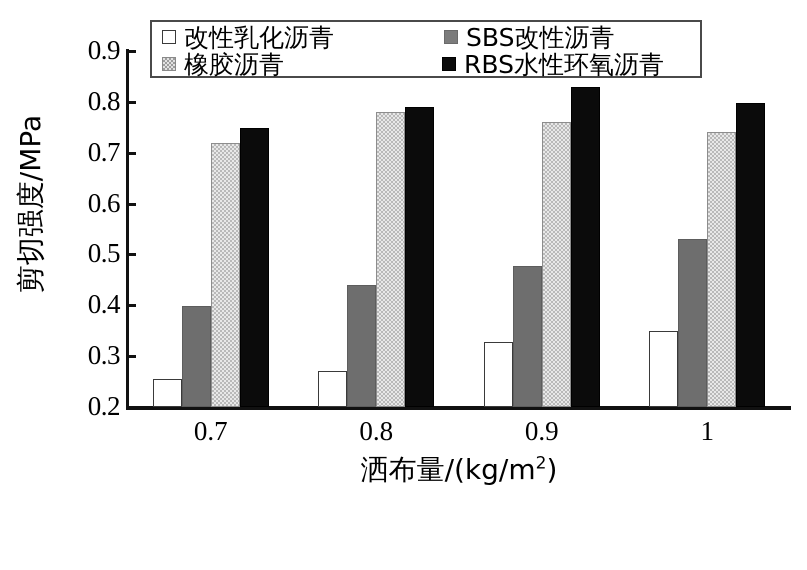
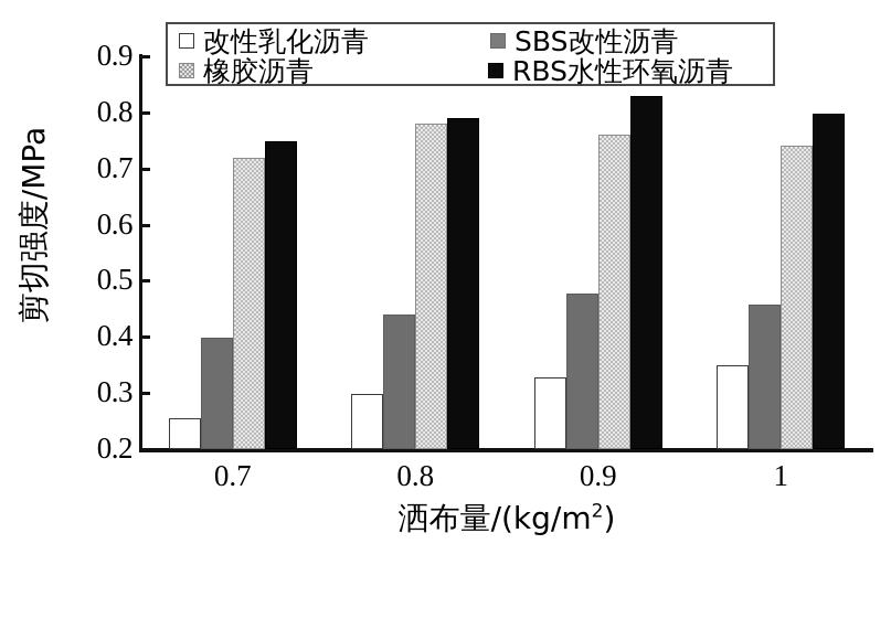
改性乳化沥青/0.8: 0.27 -> 0.30
SBS改性沥青/1: 0.53 -> 0.46
